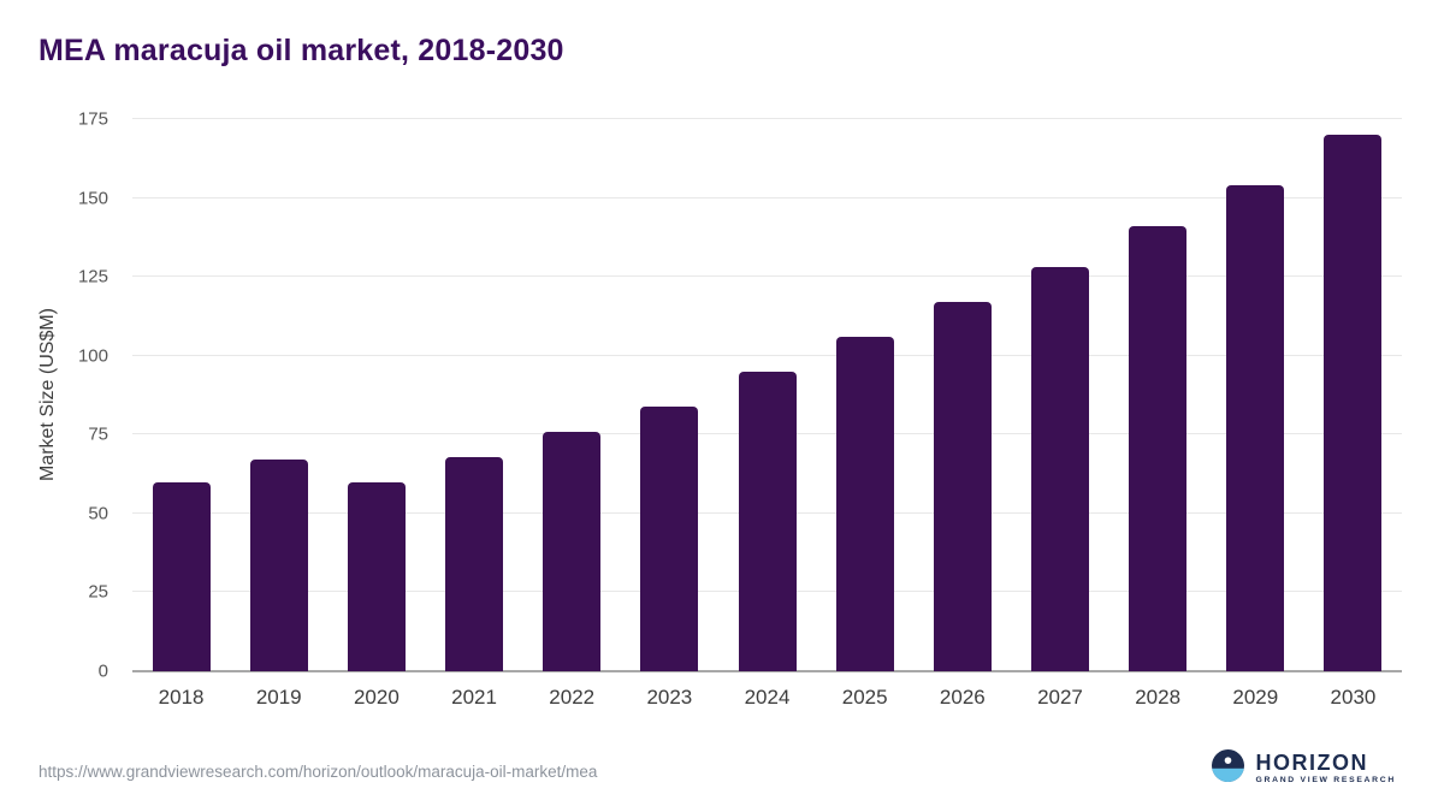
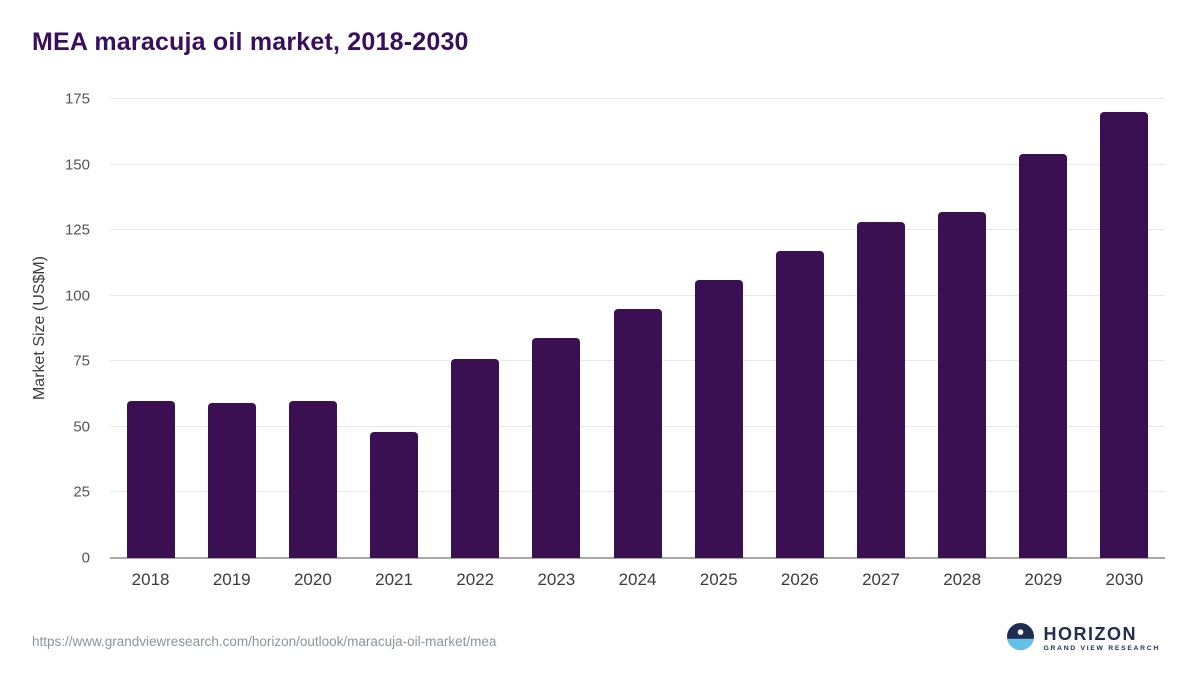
2019: 67 -> 59
2021: 68 -> 48
2028: 141 -> 132
